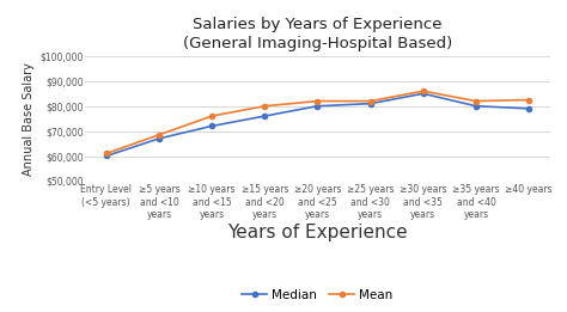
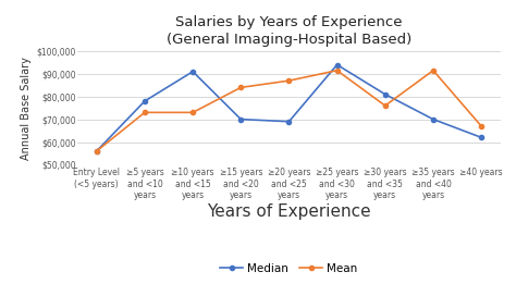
Median/Entry Level (<5 years): $60,000 -> $56,000
Mean/Entry Level (<5 years): $61,000 -> $56,000
Median/≥5 years and <10 years: $67,000 -> $78,000
Mean/≥5 years and <10 years: $68,500 -> $73,000
Median/≥10 years and <15 years: $72,000 -> $91,000
Mean/≥10 years and <15 years: $76,000 -> $73,000
Median/≥15 years and <20 years: $76,000 -> $70,000
Mean/≥15 years and <20 years: $80,000 -> $84,000
Median/≥20 years and <25 years: $80,000 -> $69,000
Mean/≥20 years and <25 years: $82,000 -> $87,000
Median/≥25 years and <30 years: $81,000 -> $94,000
Mean/≥25 years and <30 years: $82,000 -> $91,500
Median/≥30 years and <35 years: $85,000 -> $81,000
Mean/≥30 years and <35 years: $86,000 -> $76,000
Median/≥35 years and <40 years: $80,000 -> $70,000
Mean/≥35 years and <40 years: $82,000 -> $91,500
Median/≥40 years: $79,000 -> $62,000
Mean/≥40 years: $82,500 -> $67,000
